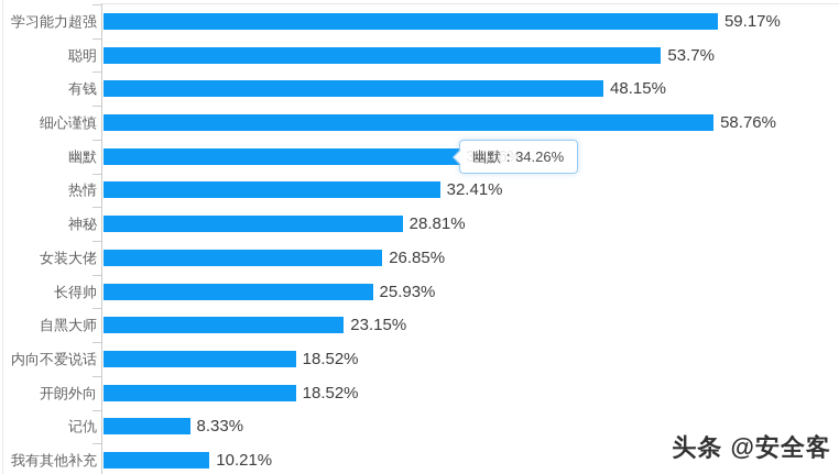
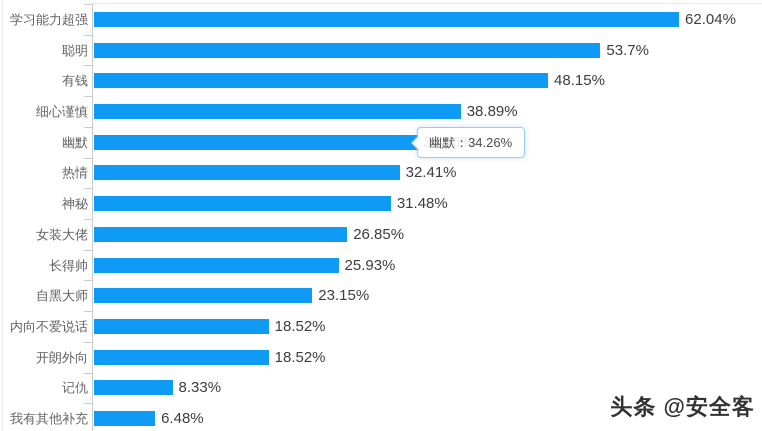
学习能力超强: 59.17% -> 62.04%
细心谨慎: 58.76% -> 38.89%
神秘: 28.81% -> 31.48%
我有其他补充: 10.21% -> 6.48%
